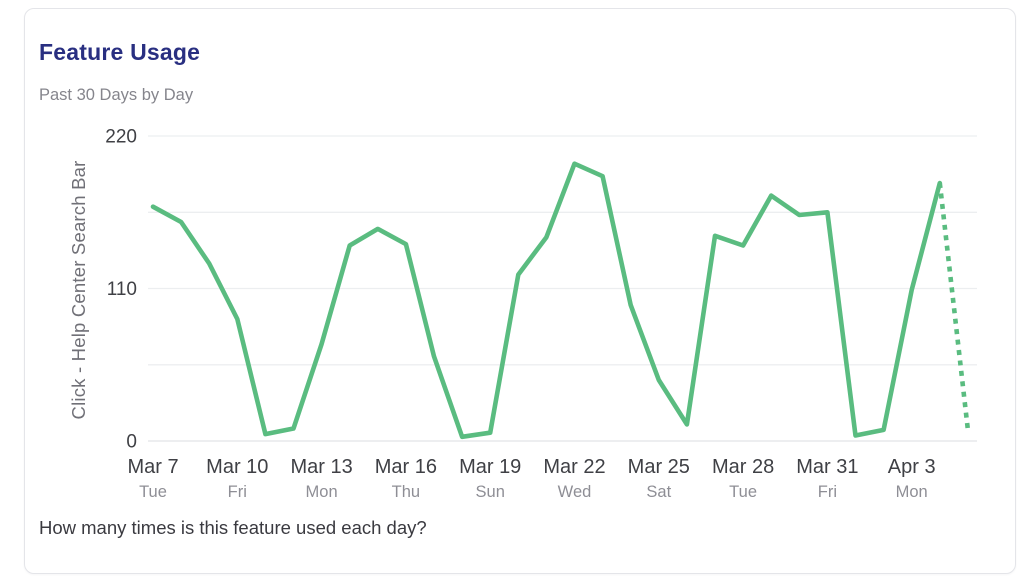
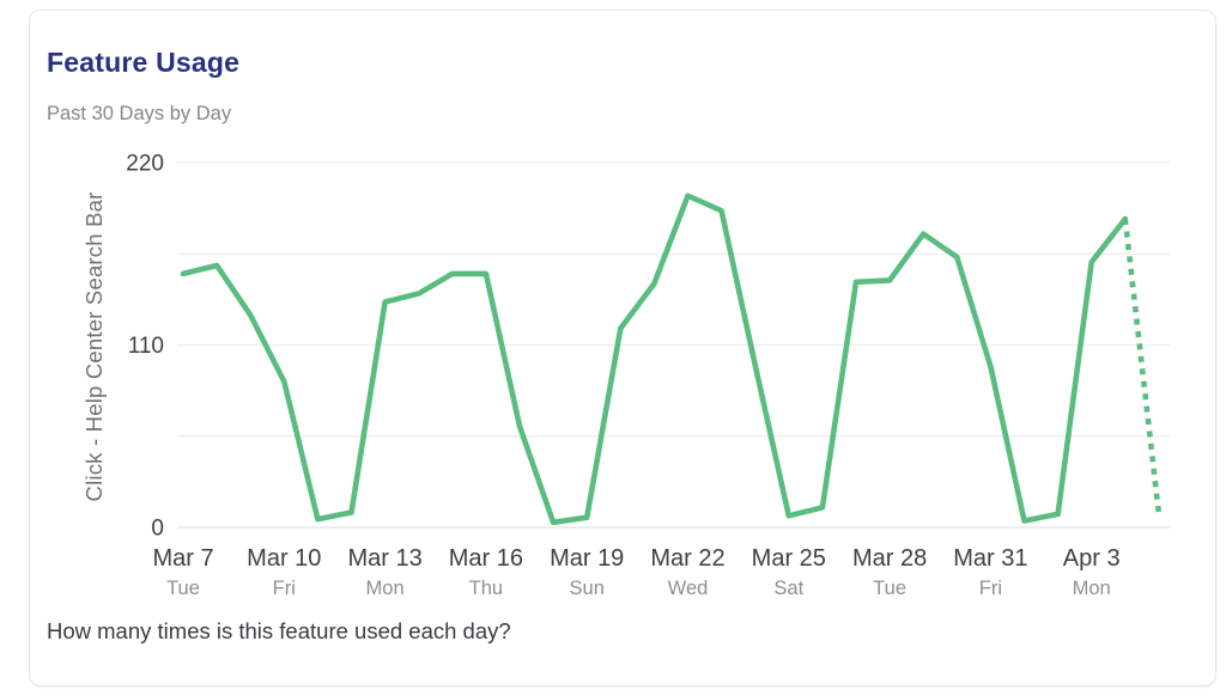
Mar 7: 169 -> 153
Mar 13: 70 -> 136
Mar 16: 142 -> 153
Mar 25: 44 -> 7
Mar 28: 141 -> 149
Mar 31: 165 -> 97
Apr 3: 109 -> 160
